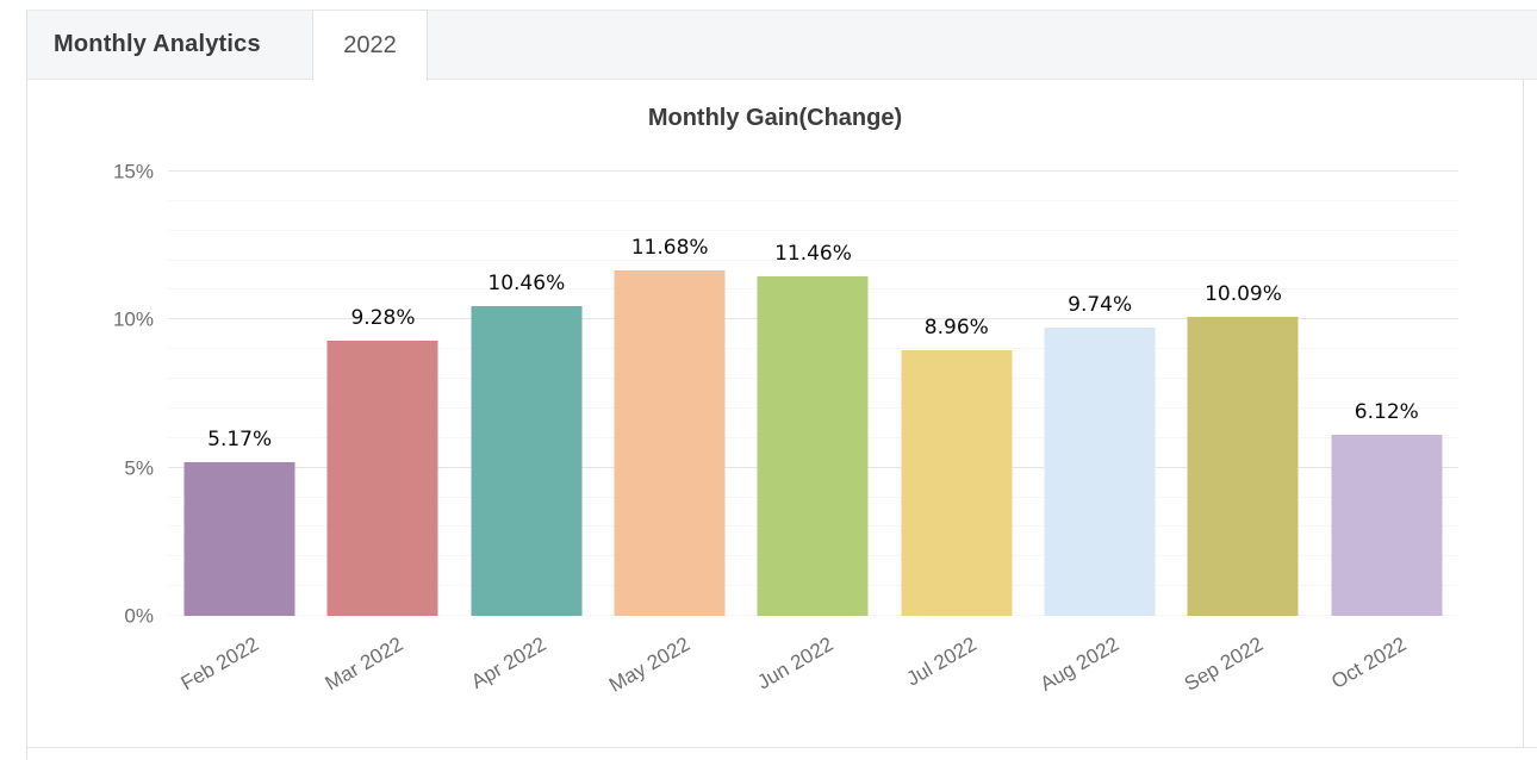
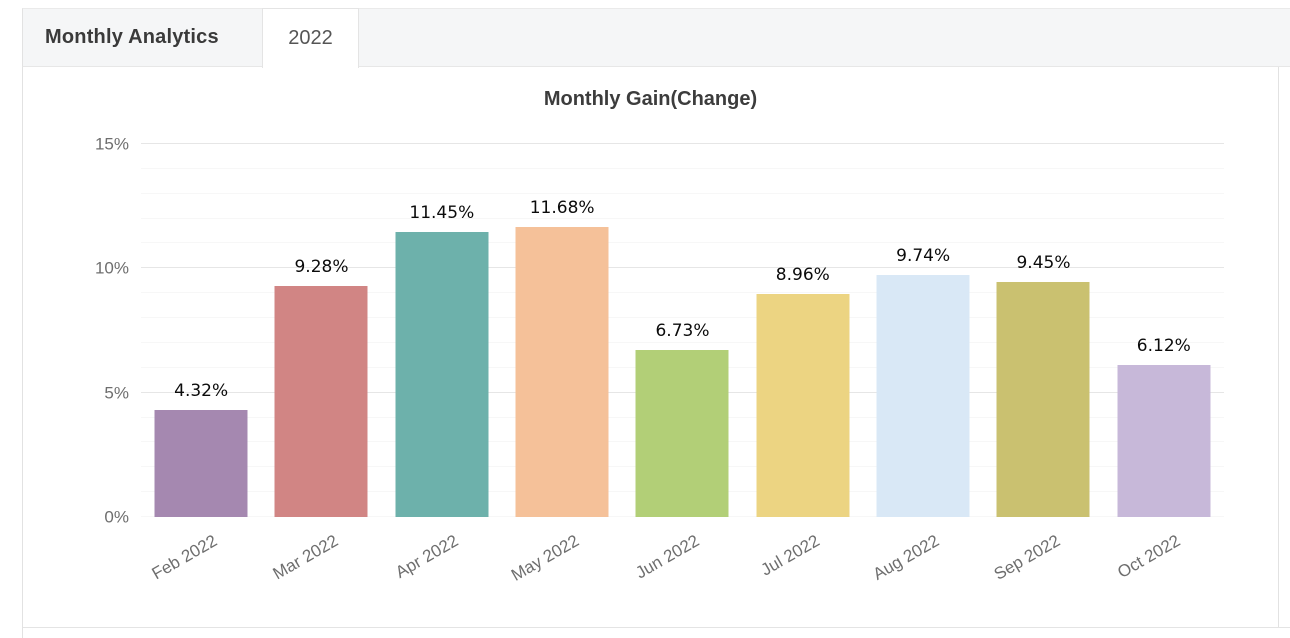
Feb 2022: 5.17% -> 4.32%
Apr 2022: 10.46% -> 11.45%
Jun 2022: 11.46% -> 6.73%
Sep 2022: 10.09% -> 9.45%
